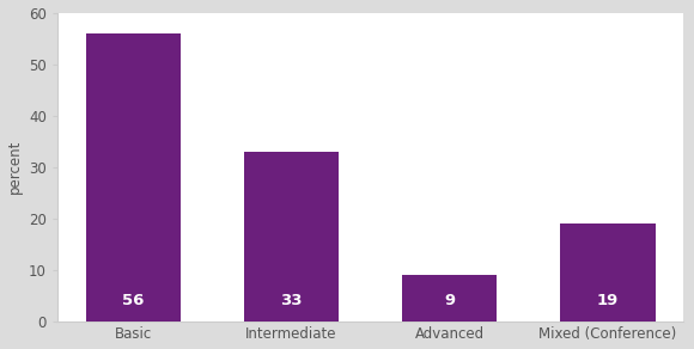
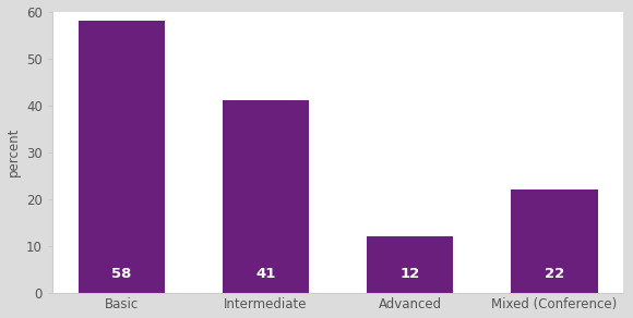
Basic: 56 -> 58
Intermediate: 33 -> 41
Advanced: 9 -> 12
Mixed (Conference): 19 -> 22
